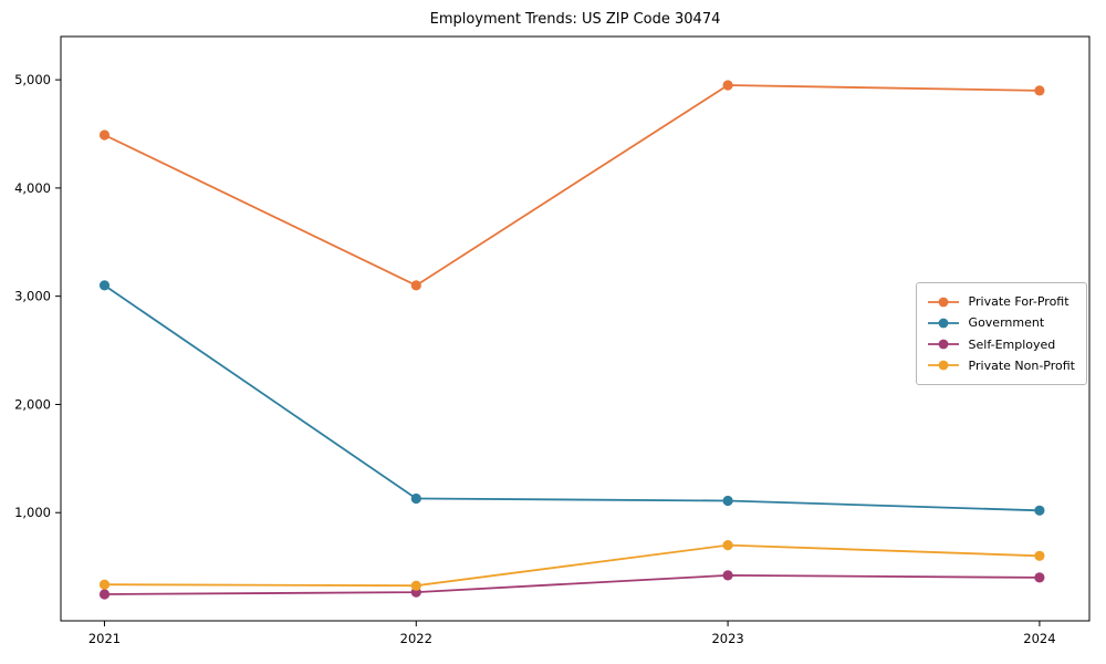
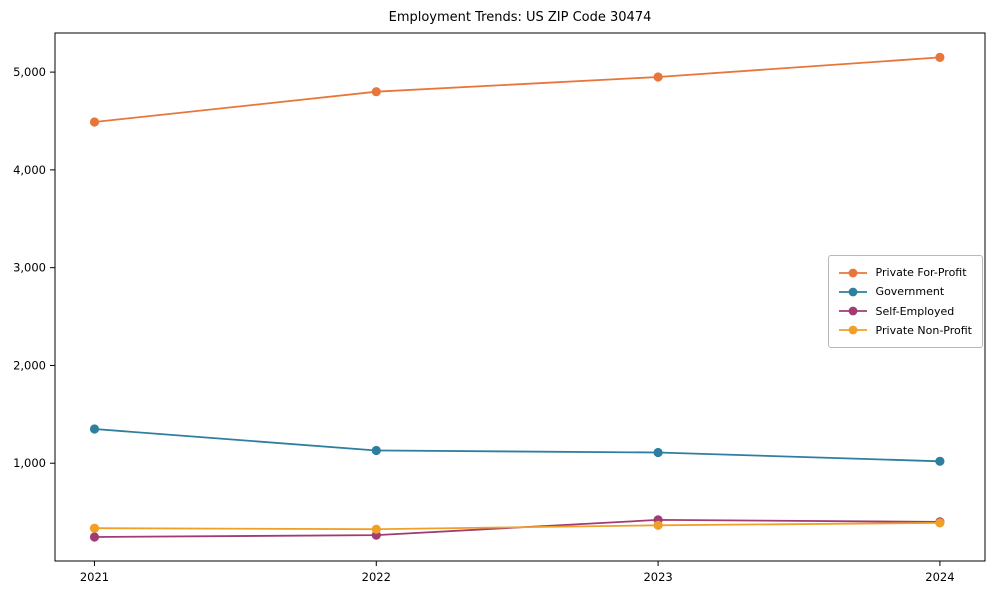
Government/2021: 3100 -> 1400
Private For-Profit/2022: 3100 -> 4800
Private Non-Profit/2023: 700 -> 400
Private For-Profit/2024: 4900 -> 5200
Private Non-Profit/2024: 600 -> 400
